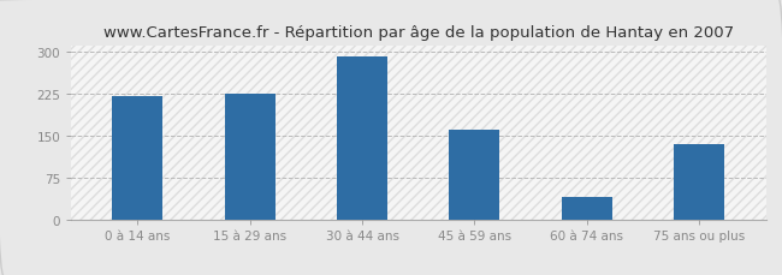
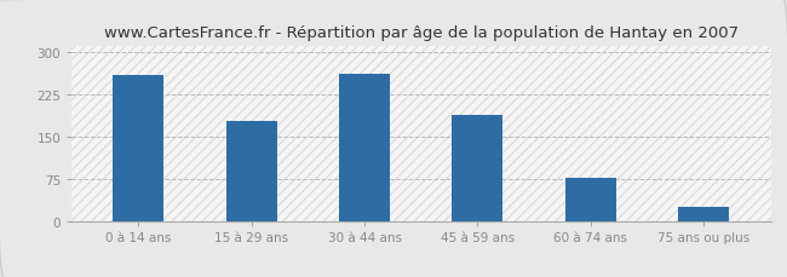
0 à 14 ans: 220 -> 258
15 à 29 ans: 225 -> 178
30 à 44 ans: 290 -> 262
45 à 59 ans: 160 -> 188
60 à 74 ans: 40 -> 78
75 ans ou plus: 135 -> 25
